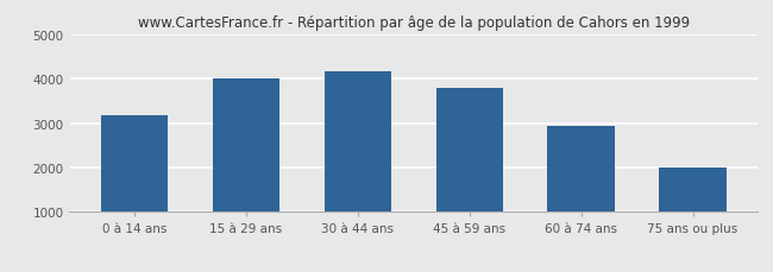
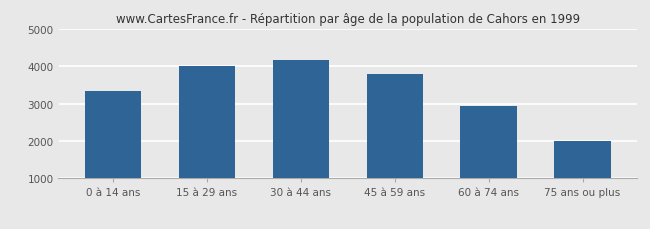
0 à 14 ans: 3180 -> 3350
